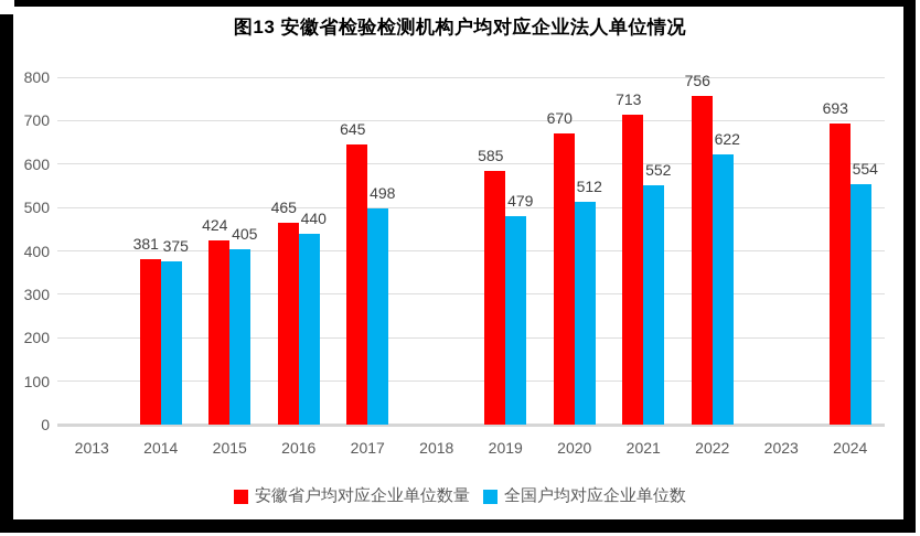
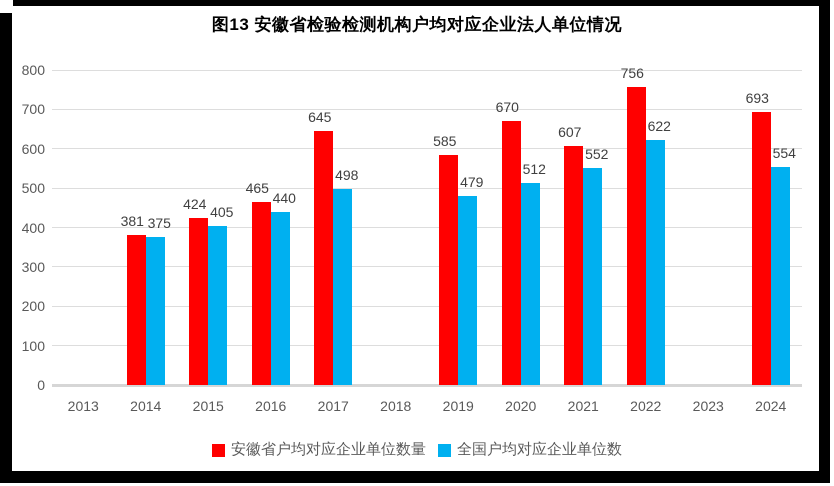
安徽省户均对应企业单位数量/2021: 713 -> 607
